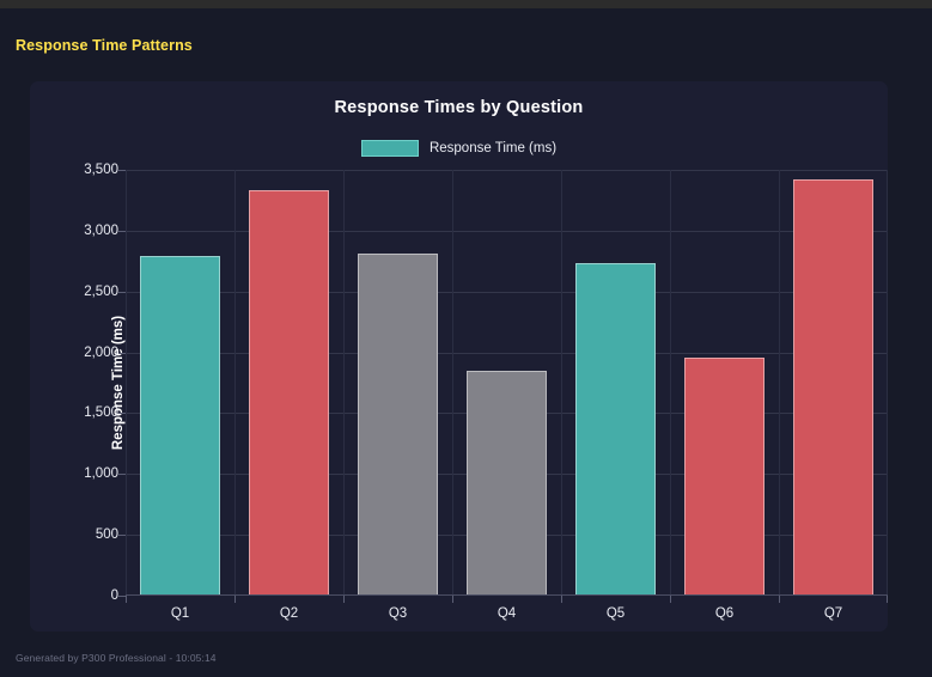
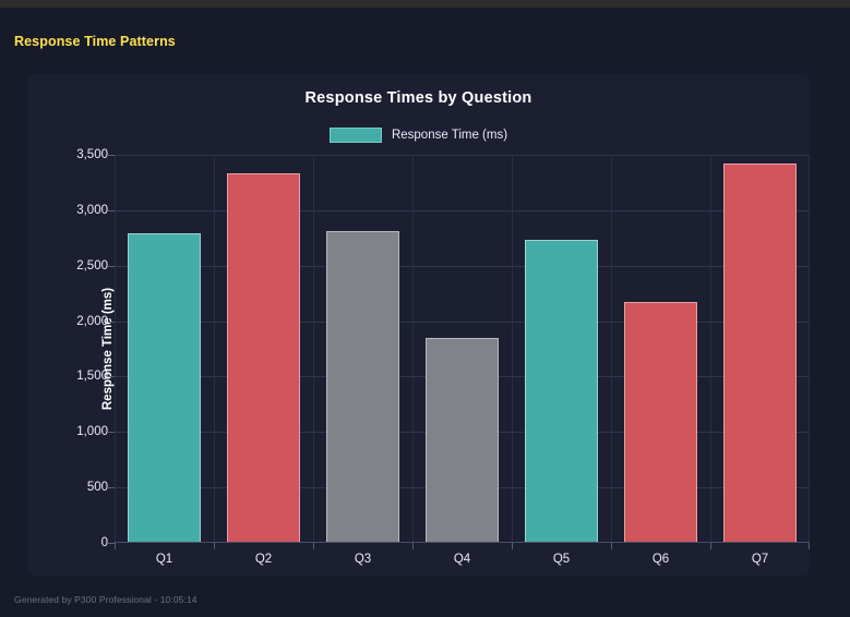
Q6: 1960 -> 2170
